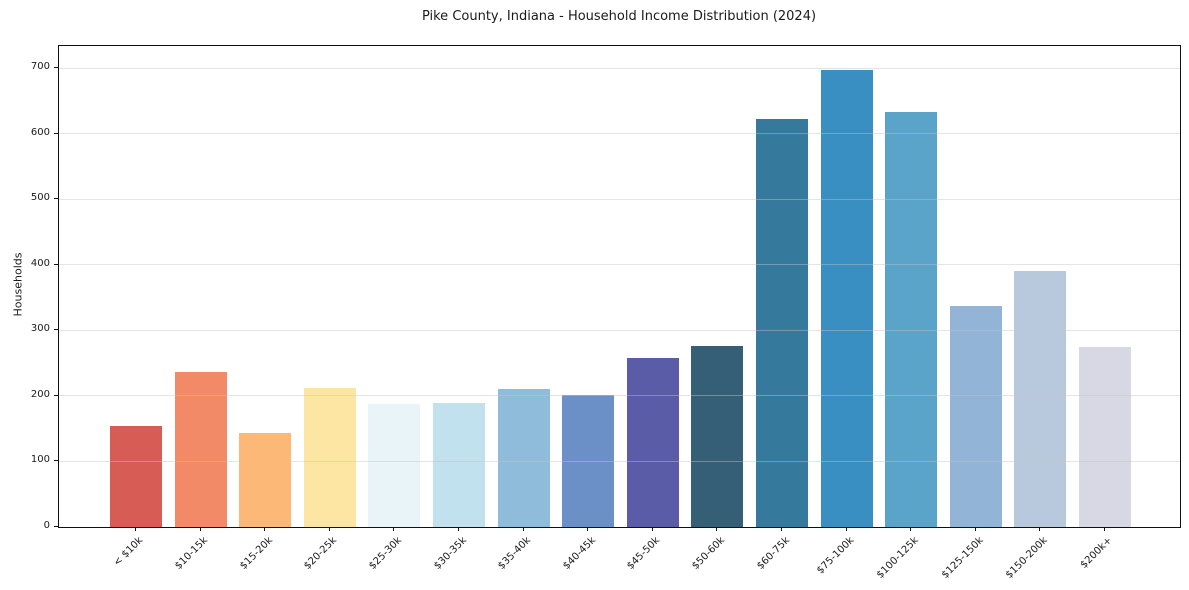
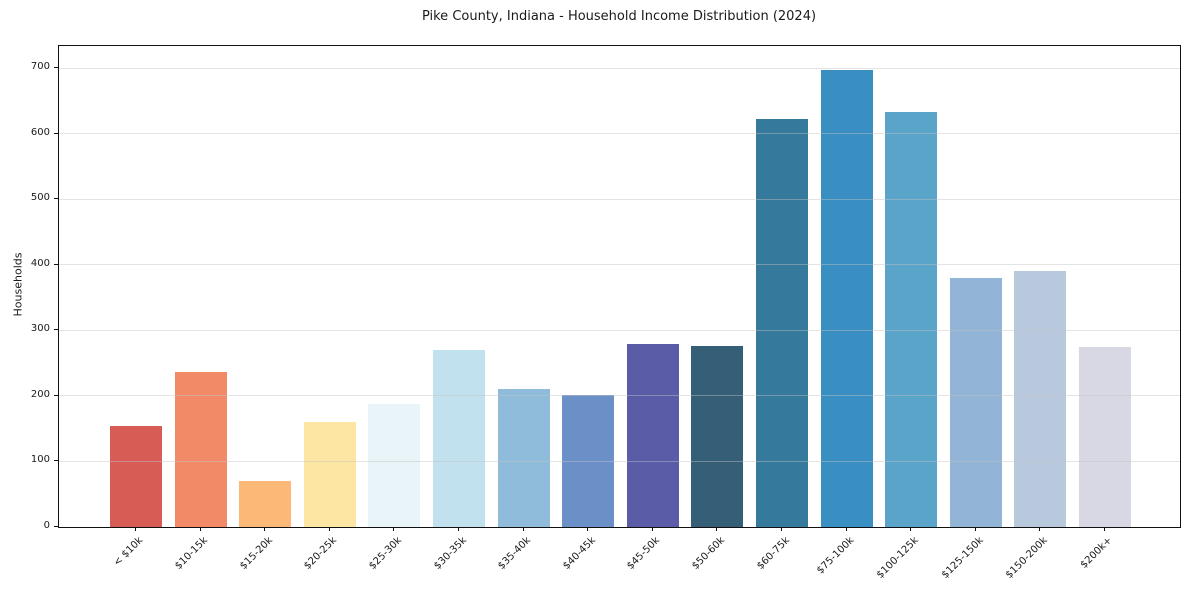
$15-20k: 140 -> 70
$20-25k: 210 -> 160
$30-35k: 190 -> 270
$45-50k: 260 -> 280
$125-150k: 340 -> 380
